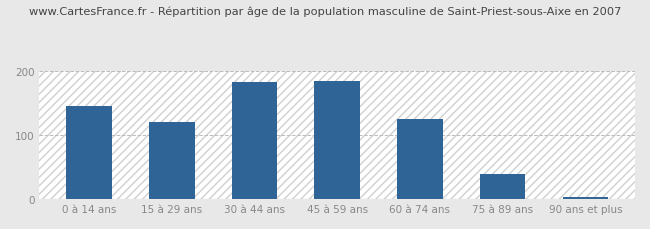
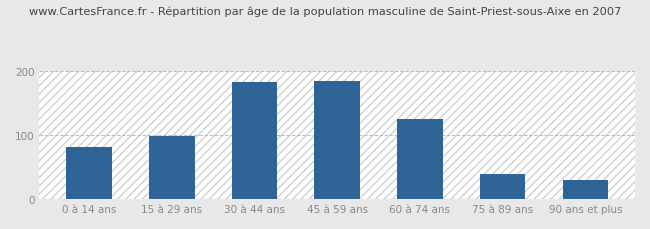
0 à 14 ans: 145 -> 82
15 à 29 ans: 120 -> 98
90 ans et plus: 3 -> 30
